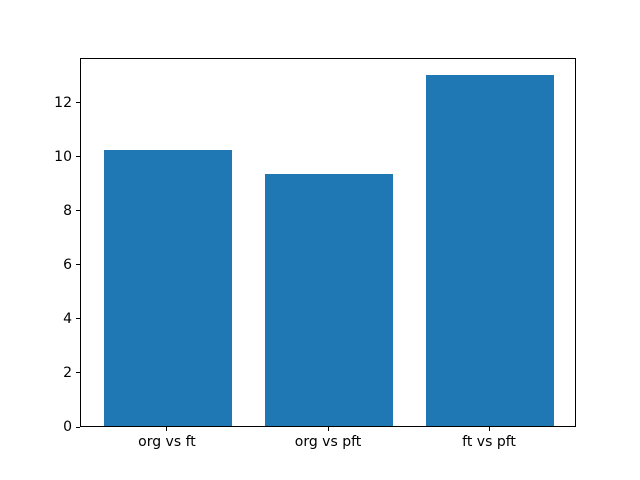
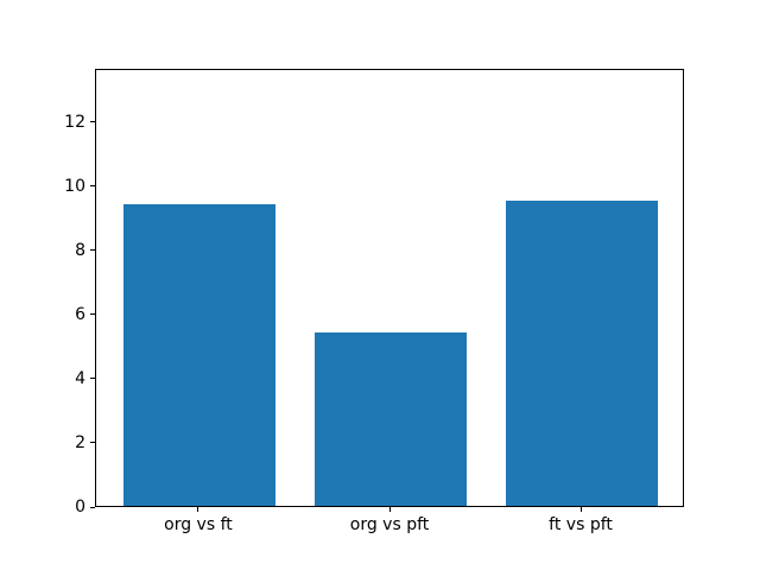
org vs ft: 10.2 -> 9.4
org vs pft: 9.3 -> 5.4
ft vs pft: 13.0 -> 9.5
